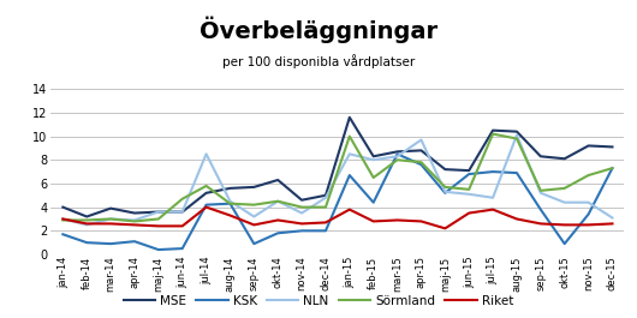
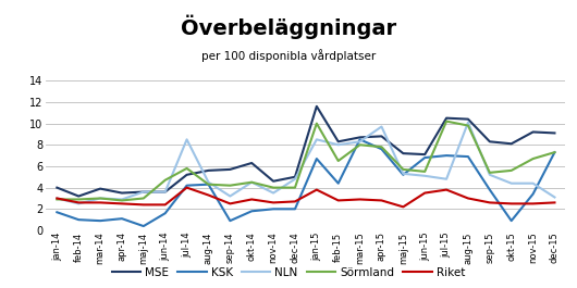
KSK/jun-14: 0.5 -> 1.6
